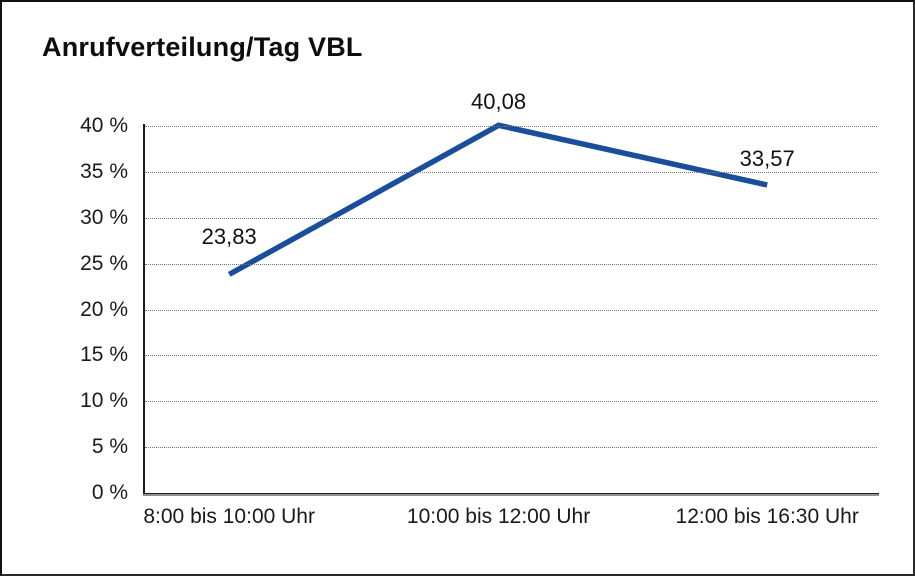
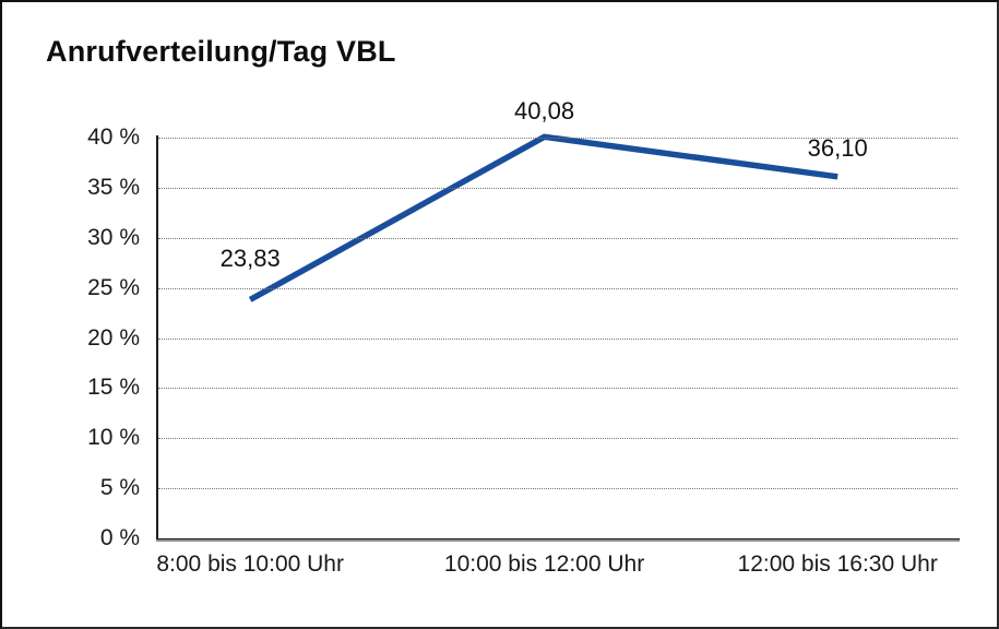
12:00 bis 16:30 Uhr: 33,57 -> 36,10
